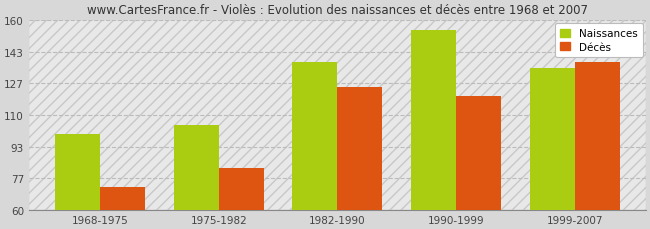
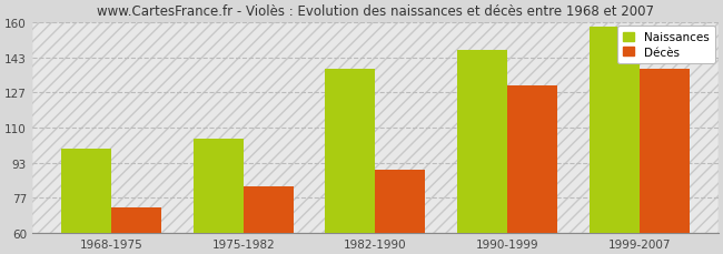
Décès/1982-1990: 125 -> 90
Naissances/1990-1999: 155 -> 147
Décès/1990-1999: 120 -> 130
Naissances/1999-2007: 135 -> 158
